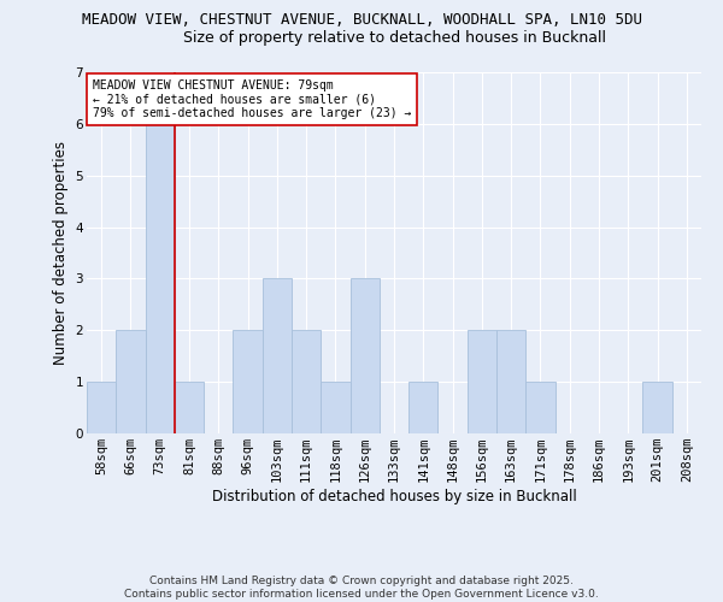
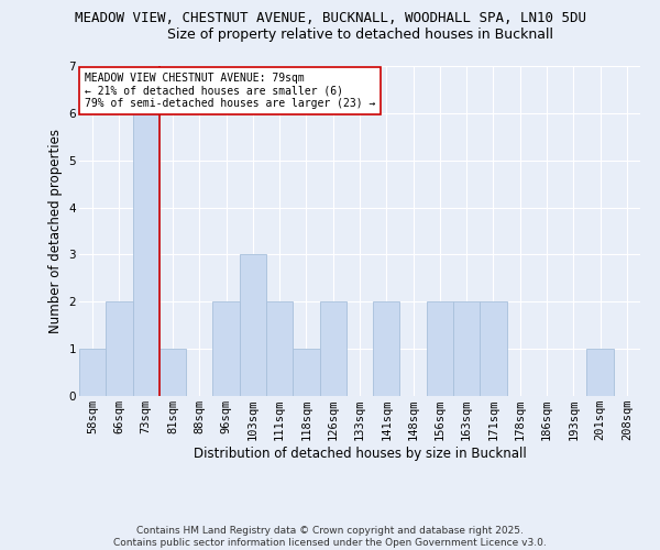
126sqm: 3 -> 2
141sqm: 1 -> 2
171sqm: 1 -> 2
